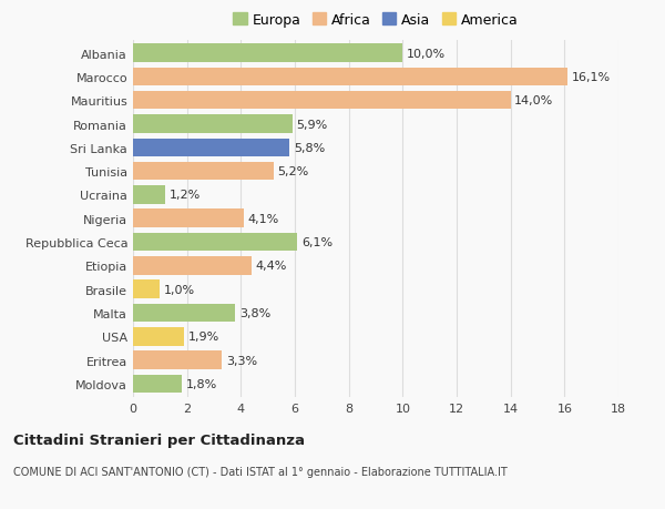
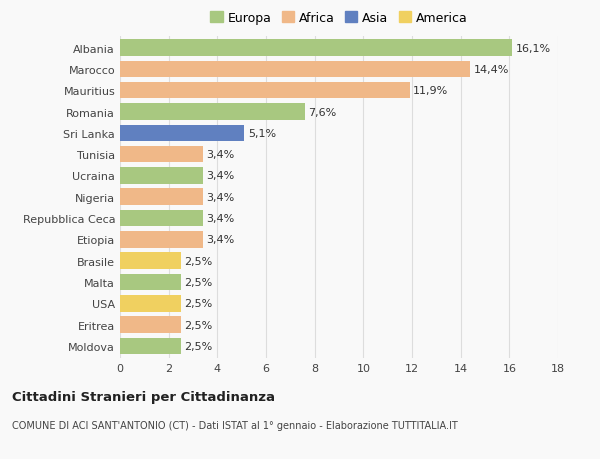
Albania: 10,0% -> 16,1%
Marocco: 16,1% -> 14,4%
Mauritius: 14,0% -> 11,9%
Romania: 5,9% -> 7,6%
Sri Lanka: 5,8% -> 5,1%
Tunisia: 5,2% -> 3,4%
Ucraina: 1,2% -> 3,4%
Nigeria: 4,1% -> 3,4%
Repubblica Ceca: 6,1% -> 3,4%
Etiopia: 4,4% -> 3,4%
Brasile: 1,0% -> 2,5%
Malta: 3,8% -> 2,5%
USA: 1,9% -> 2,5%
Eritrea: 3,3% -> 2,5%
Moldova: 1,8% -> 2,5%
